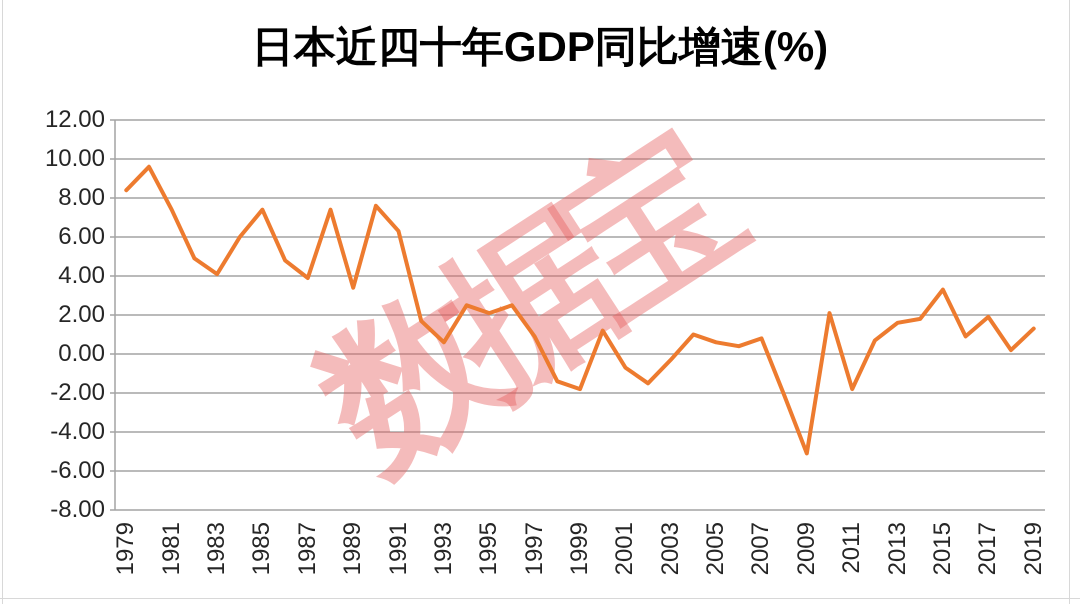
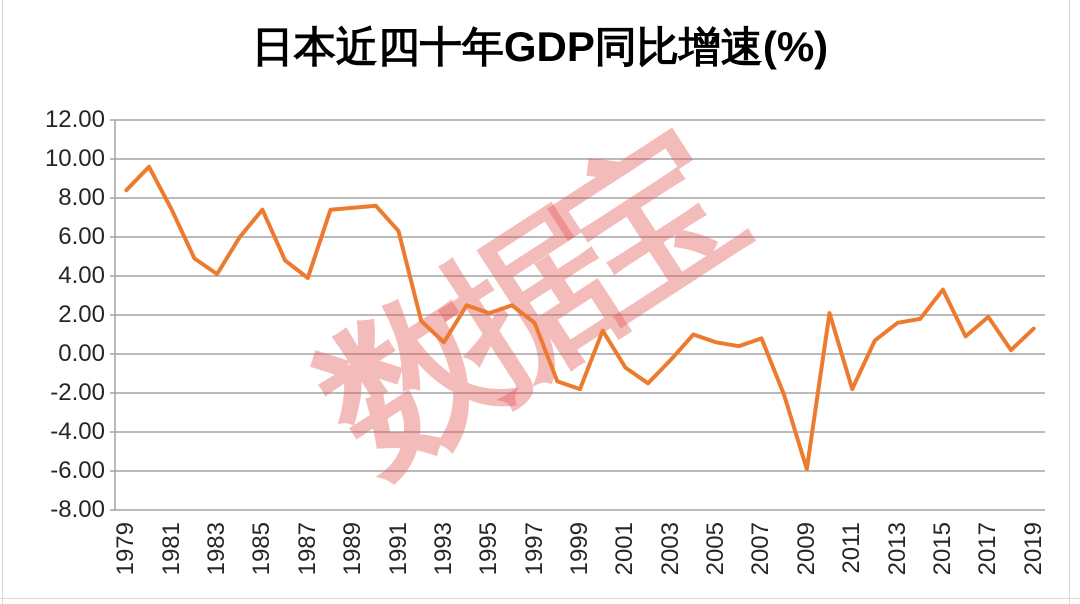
1989: 3.4 -> 7.5
1997: 0.9 -> 1.6
2009: -5.1 -> -5.9
